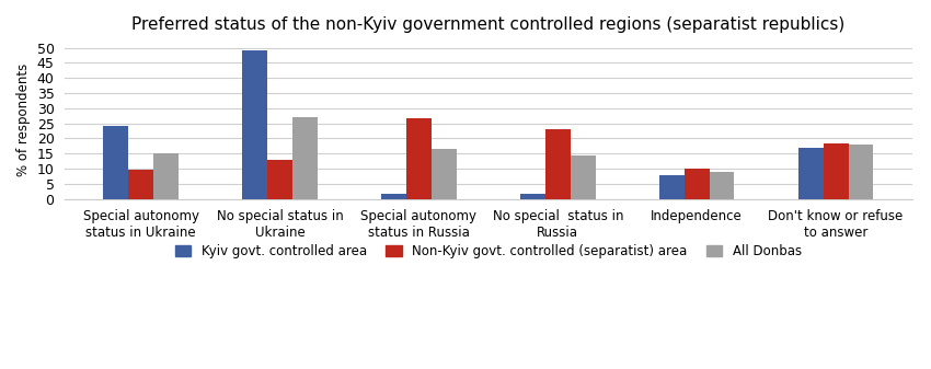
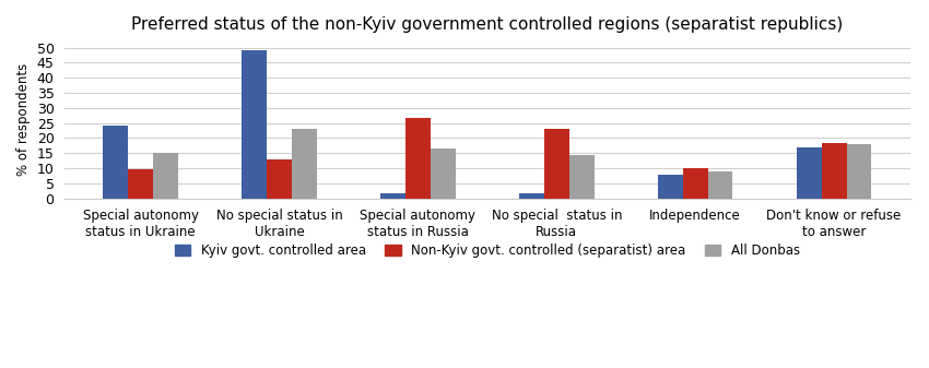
All Donbas/No special status in Ukraine: 27.0 -> 23.0
